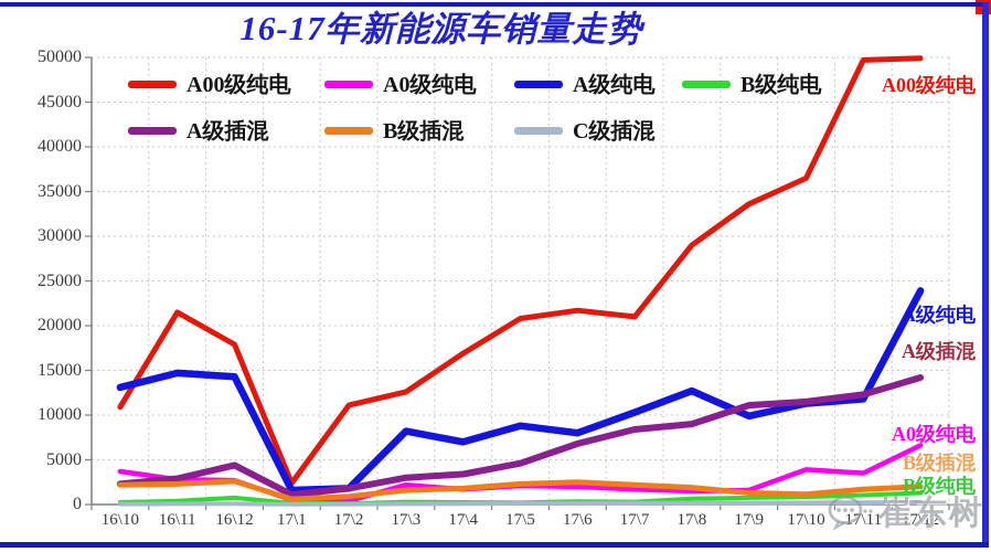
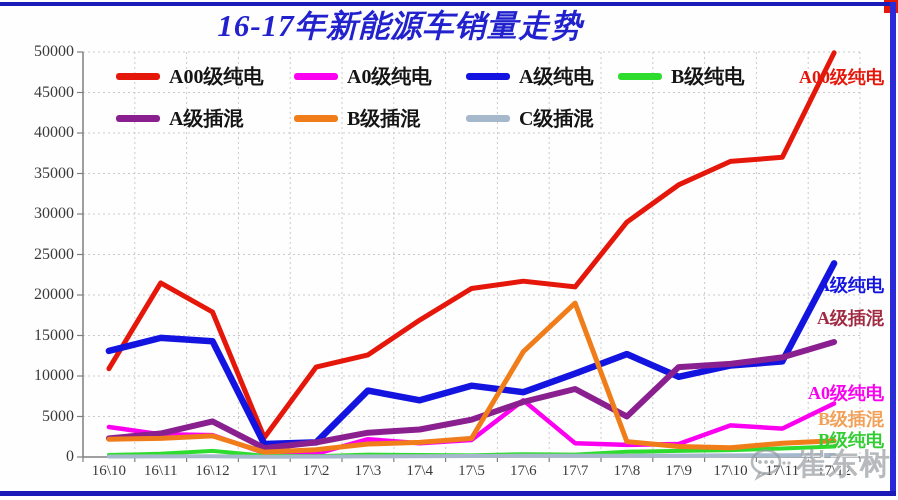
A0级纯电/17\6: 2000 -> 7000
B级插混/17\6: 2000 -> 13000
B级插混/17\7: 2000 -> 19000
A级插混/17\8: 9000 -> 5000
A00级纯电/17\11: 50000 -> 37000
